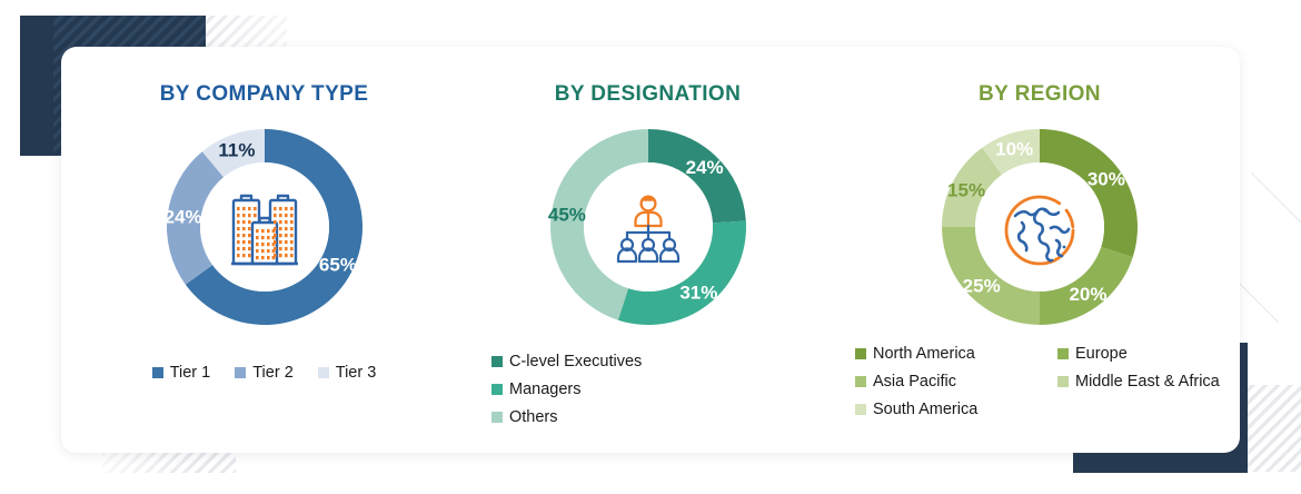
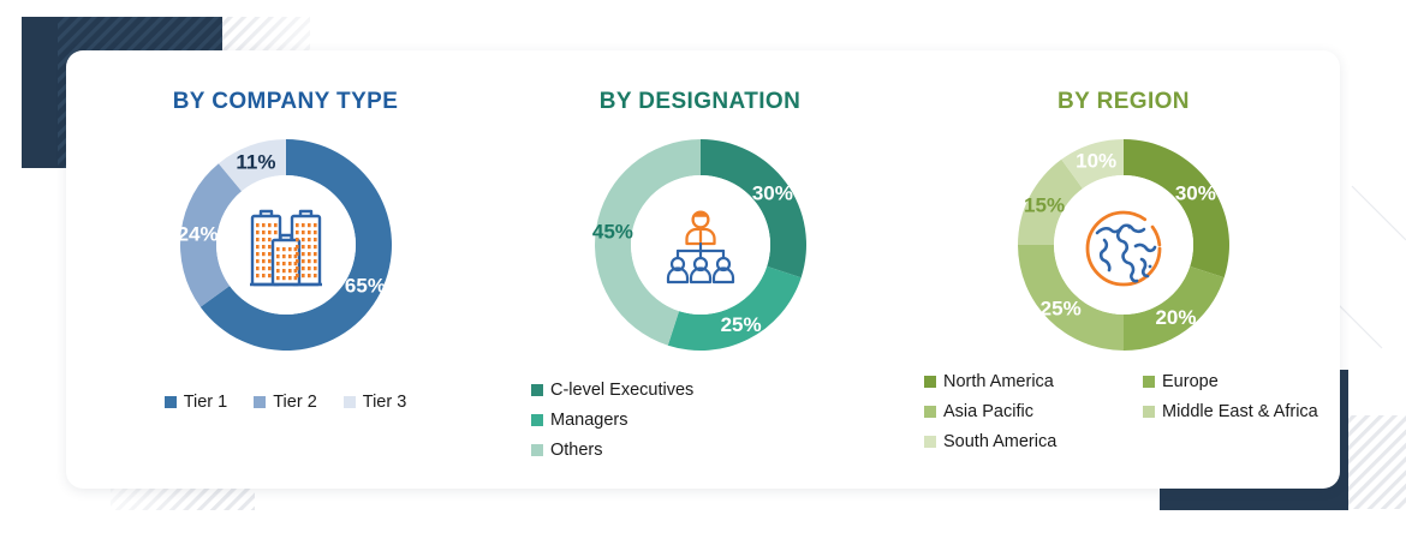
BY DESIGNATION/C-level Executives: 24% -> 30%
BY DESIGNATION/Managers: 31% -> 25%
